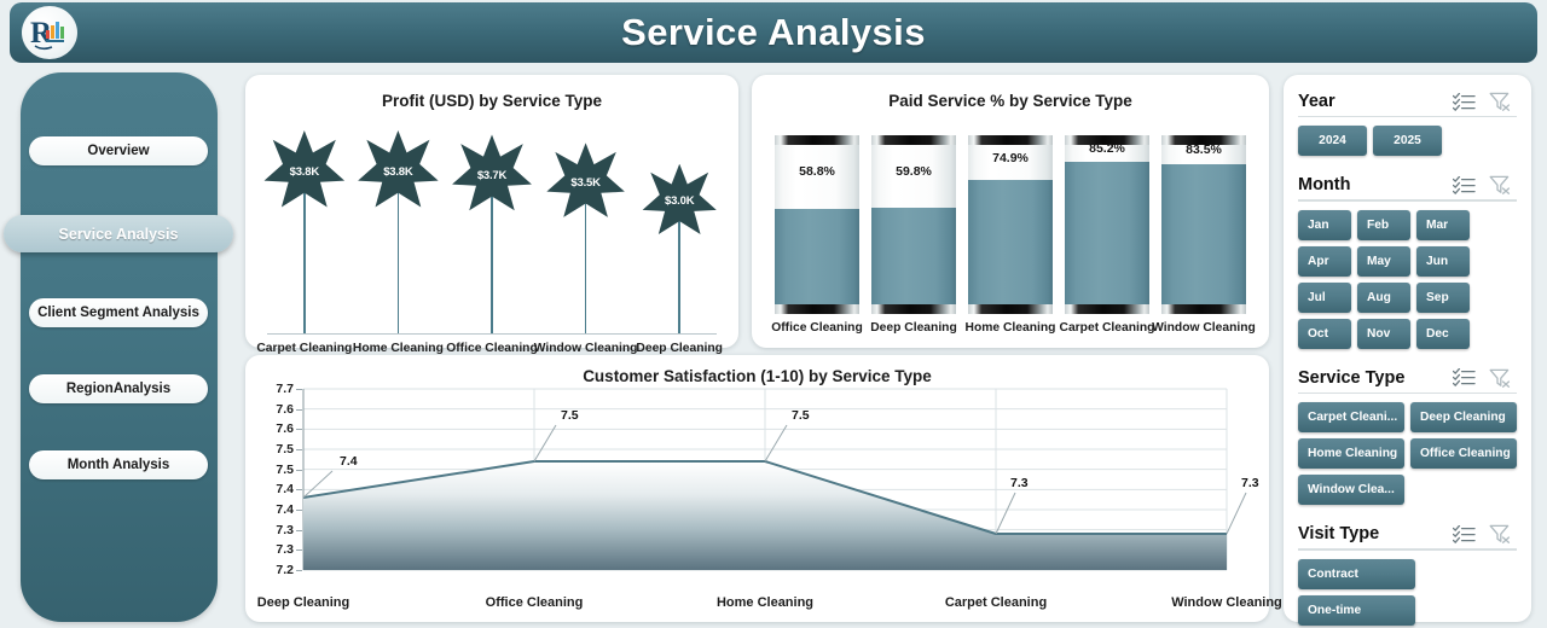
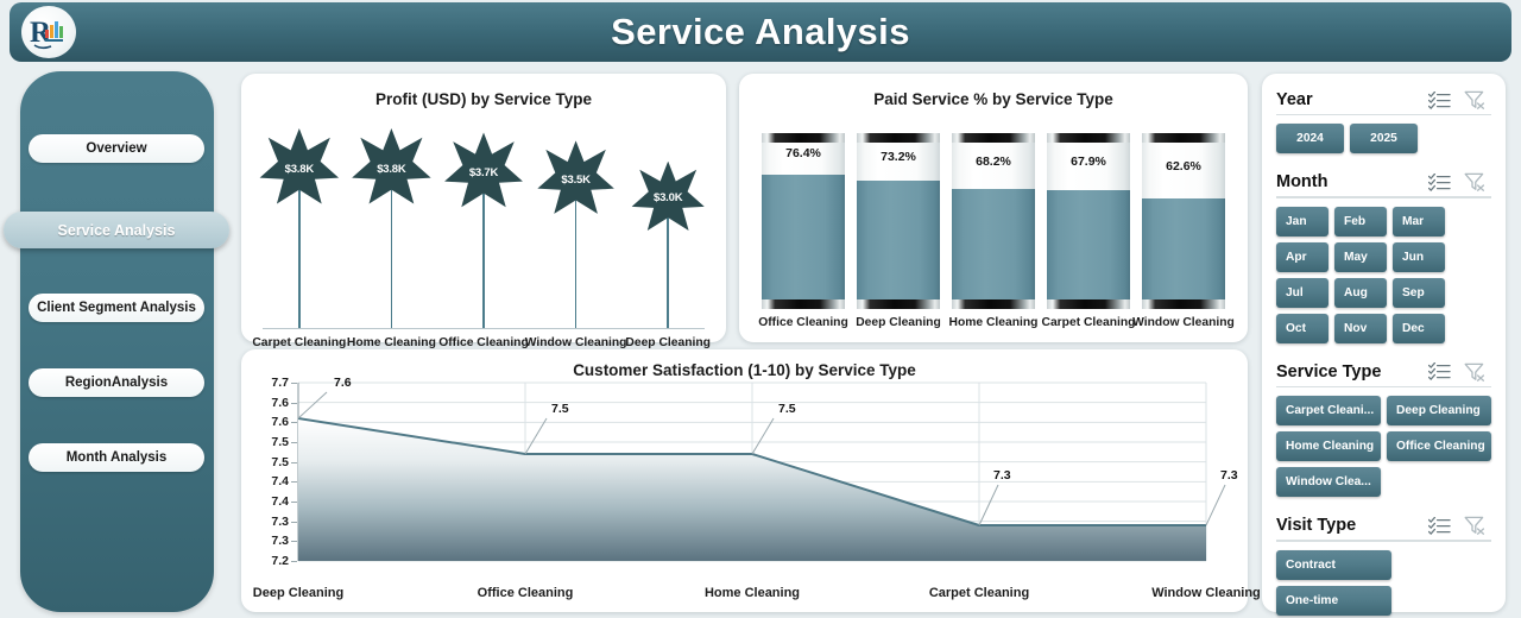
Paid Service % by Service Type/Office Cleaning: 58.8% -> 76.4%
Paid Service % by Service Type/Deep Cleaning: 59.8% -> 73.2%
Paid Service % by Service Type/Home Cleaning: 74.9% -> 68.2%
Paid Service % by Service Type/Carpet Cleaning: 85.2% -> 67.9%
Paid Service % by Service Type/Window Cleaning: 83.5% -> 62.6%
Customer Satisfaction (1-10) by Service Type/Deep Cleaning: 7.4 -> 7.6
